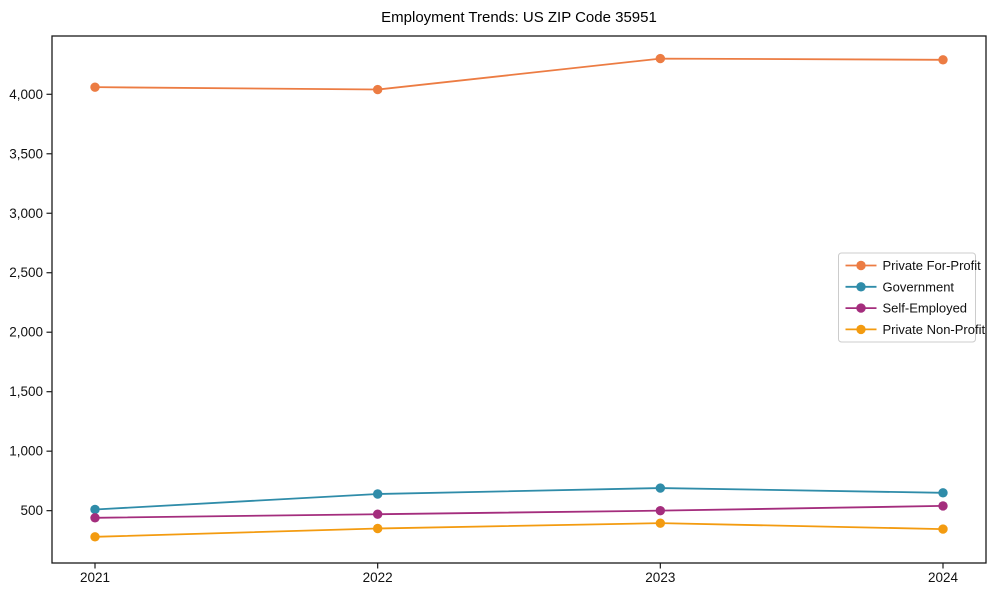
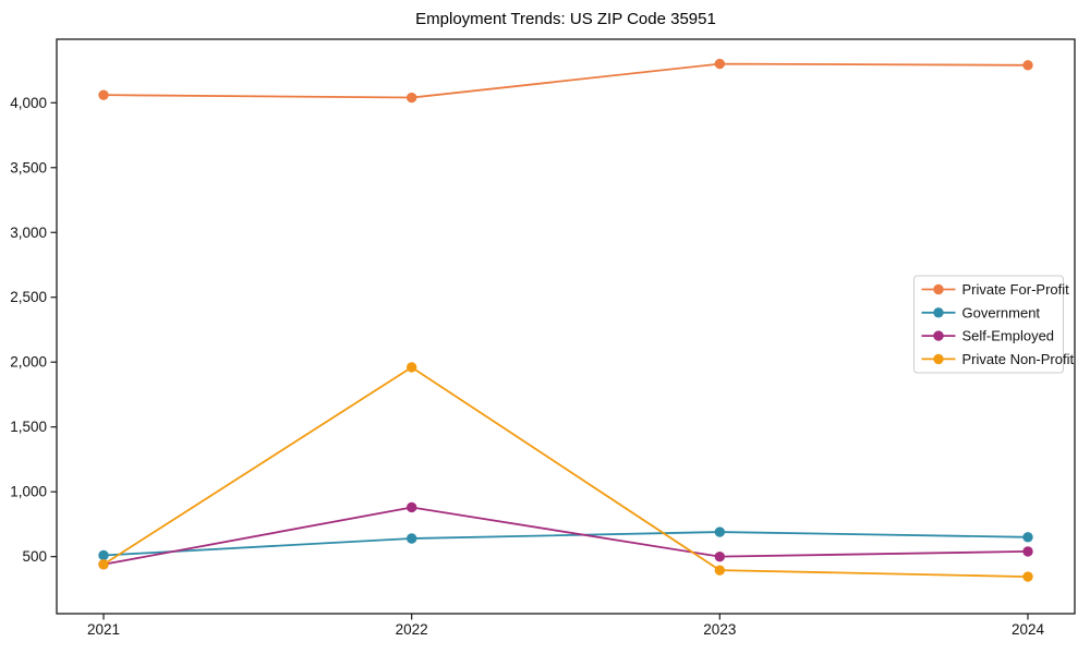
Private Non-Profit/2021: 280 -> 440
Self-Employed/2022: 470 -> 880
Private Non-Profit/2022: 350 -> 1960
